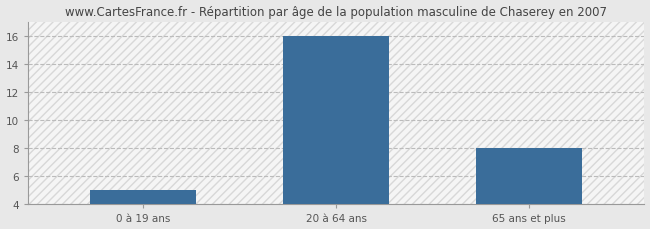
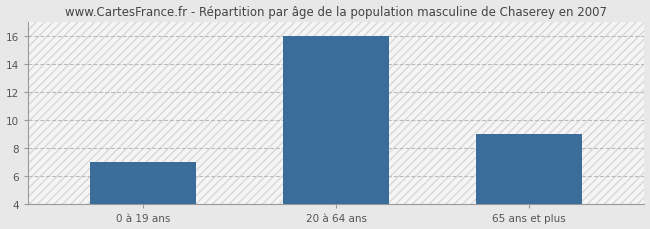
0 à 19 ans: 5 -> 7
65 ans et plus: 8 -> 9
